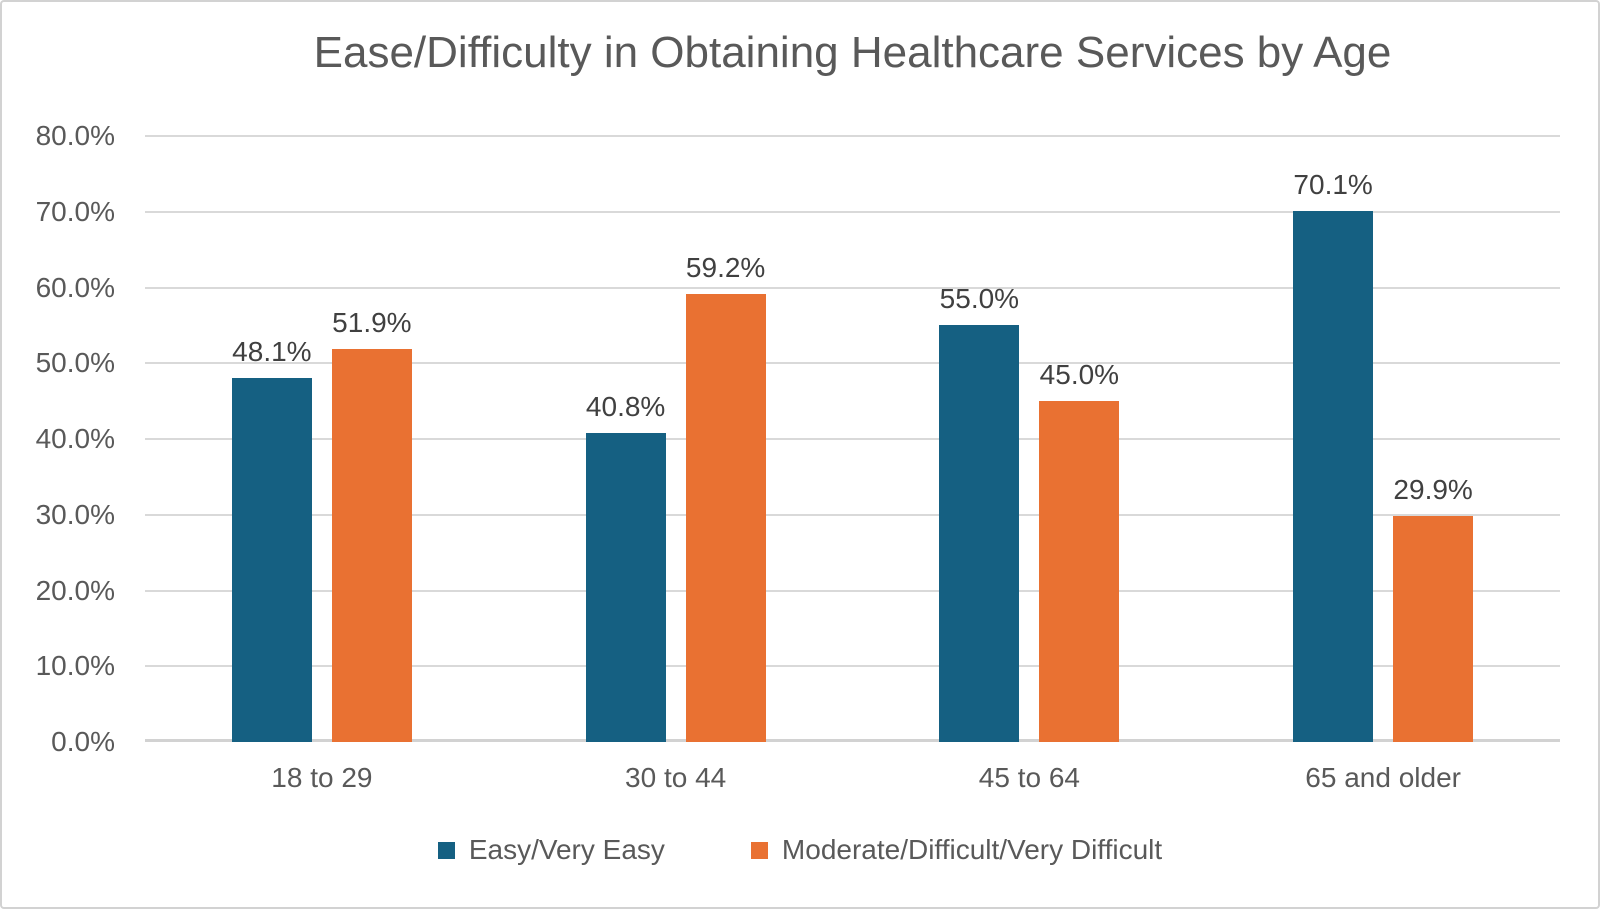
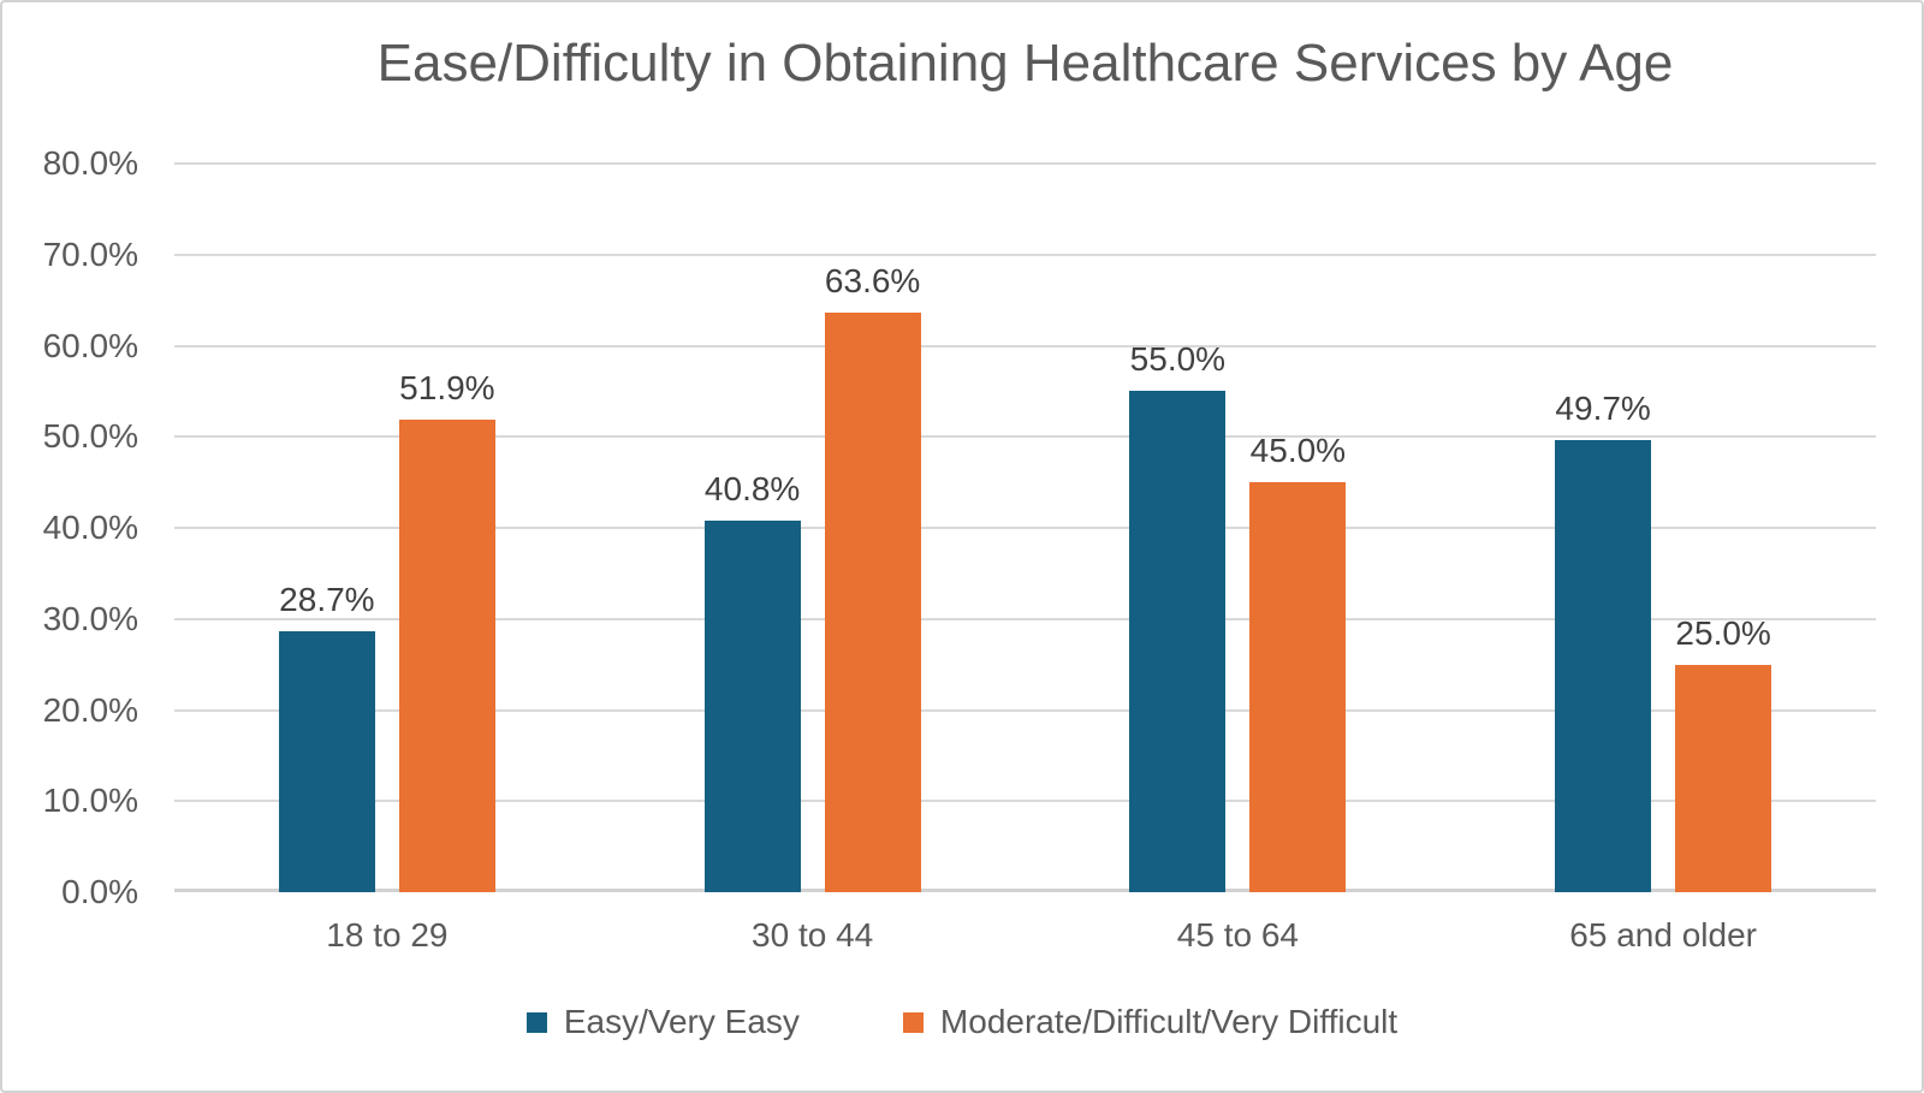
Easy/Very Easy/18 to 29: 48.1% -> 28.7%
Moderate/Difficult/Very Difficult/30 to 44: 59.2% -> 63.6%
Easy/Very Easy/65 and older: 70.1% -> 49.7%
Moderate/Difficult/Very Difficult/65 and older: 29.9% -> 25.0%
